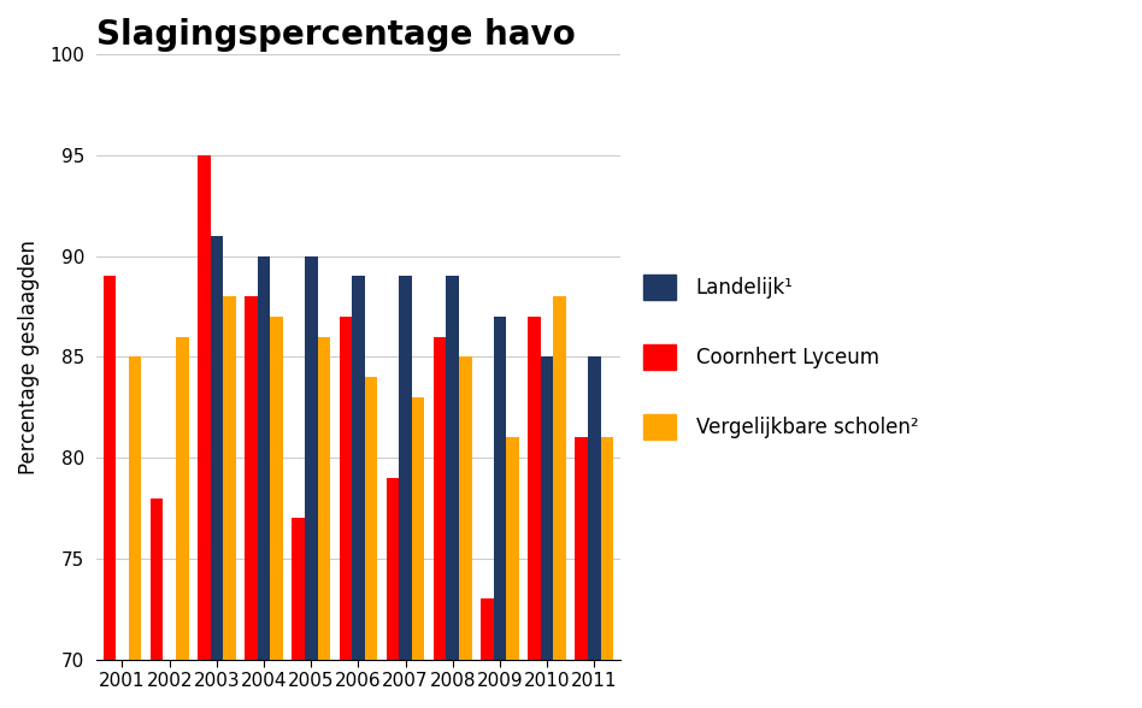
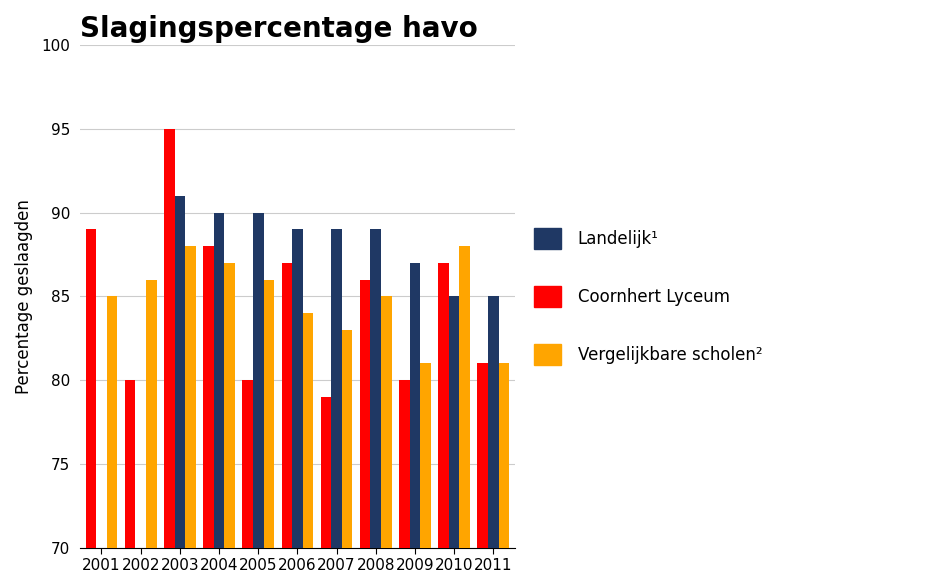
Coornhert Lyceum/2002: 78 -> 80
Coornhert Lyceum/2005: 77 -> 80
Coornhert Lyceum/2009: 73 -> 80
